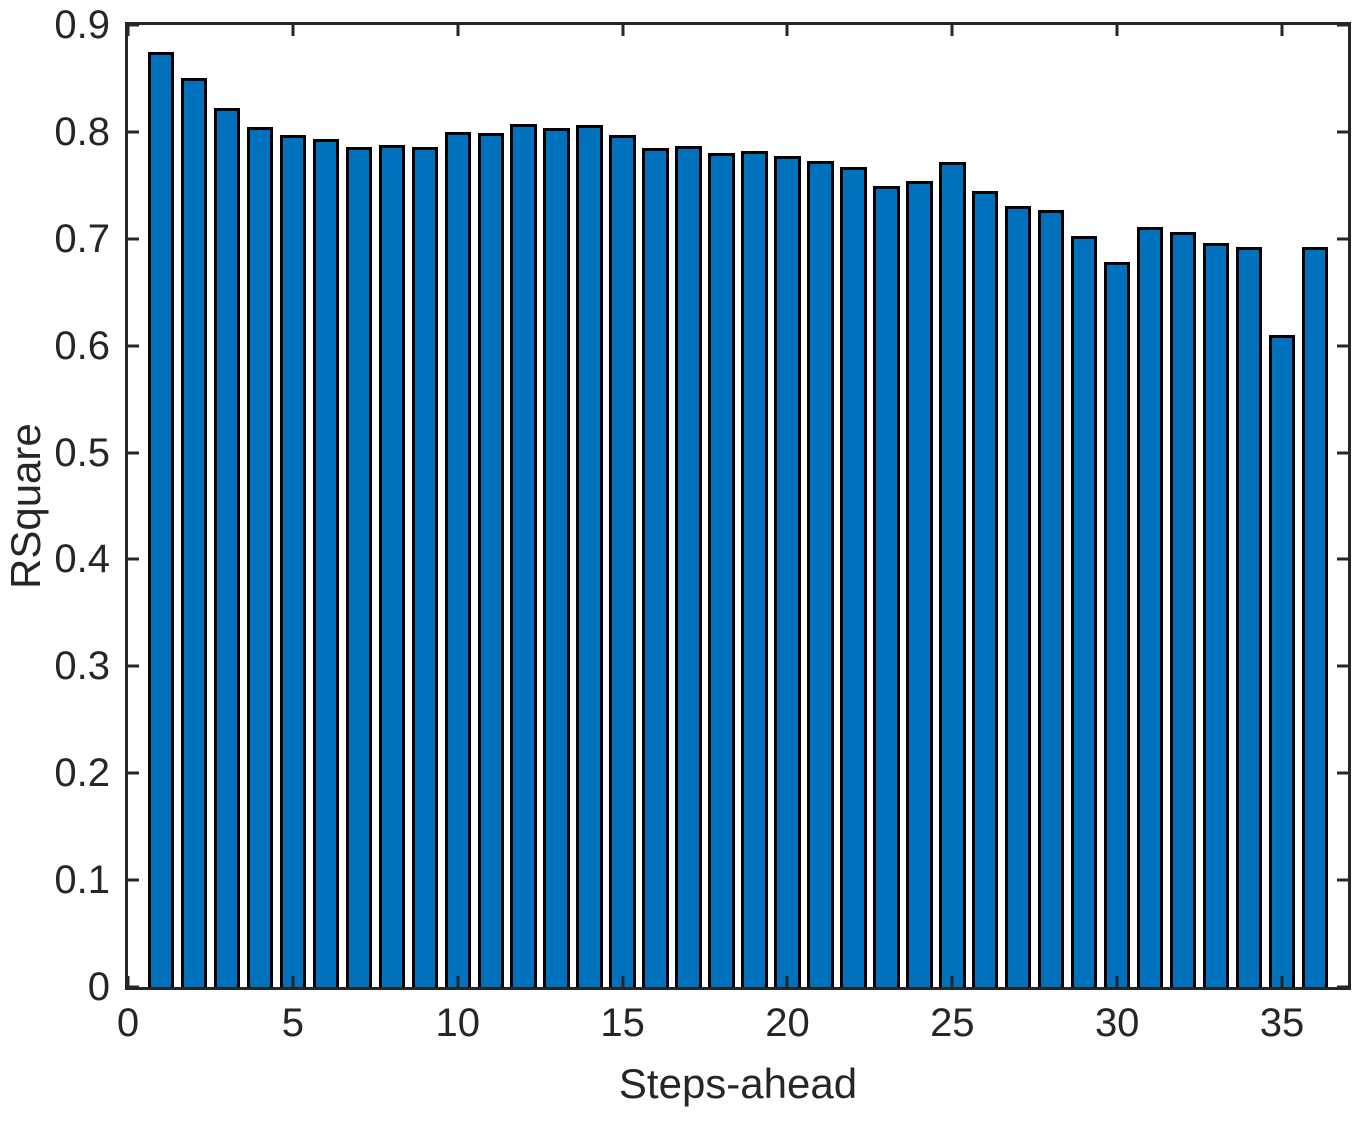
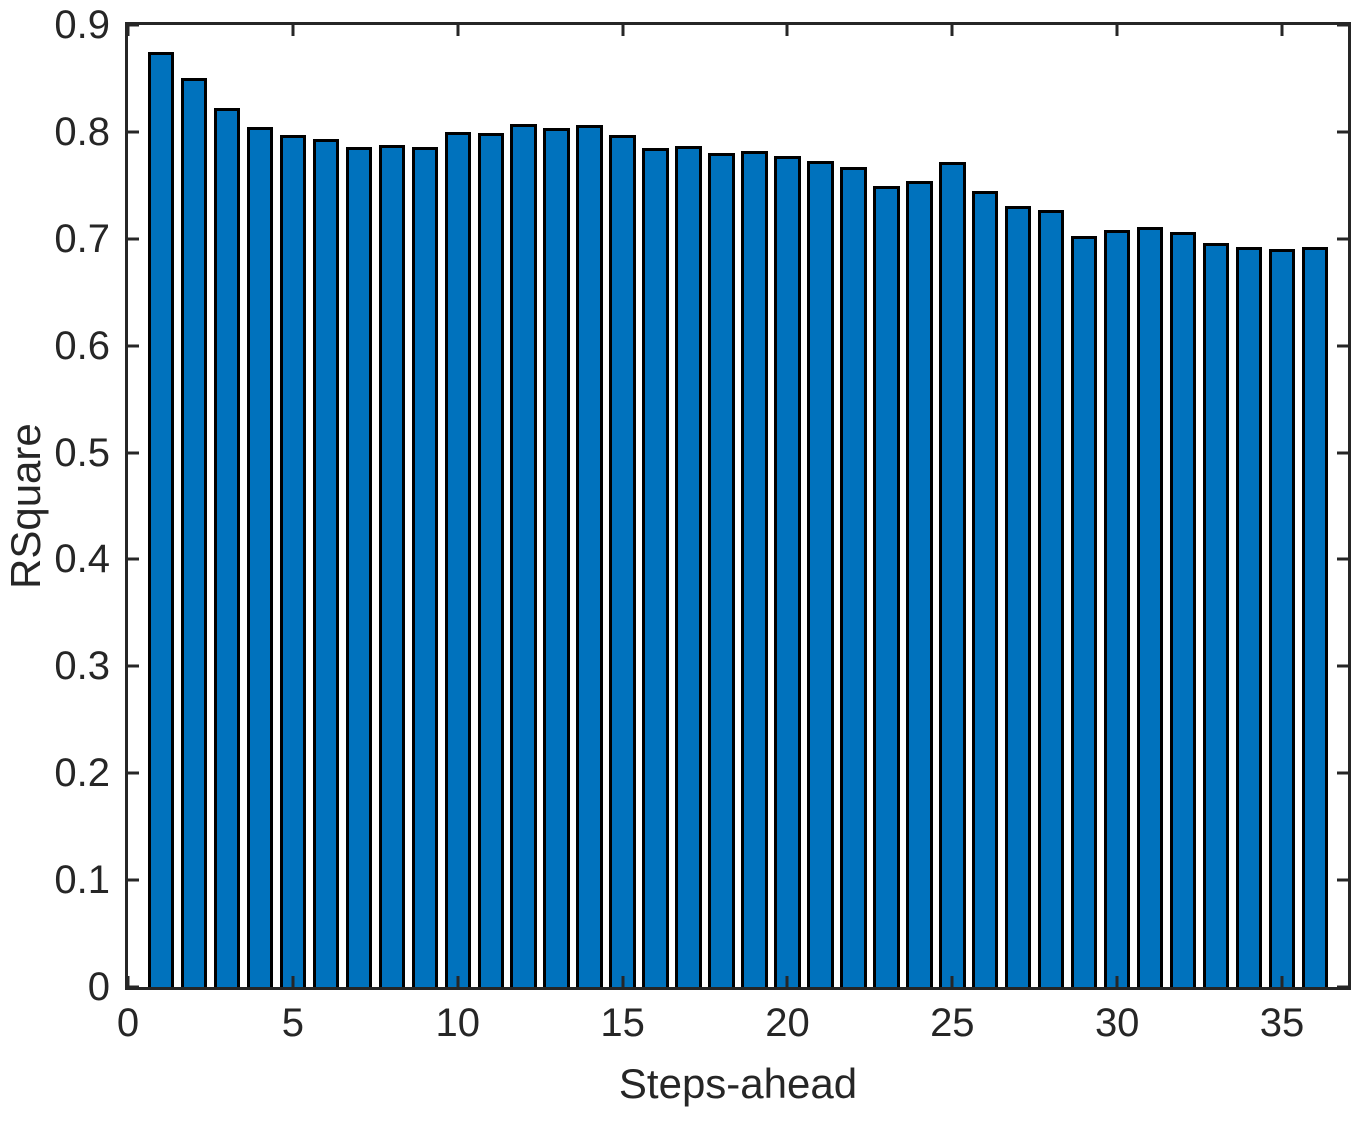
30: 0.678 -> 0.708
35: 0.610 -> 0.690
